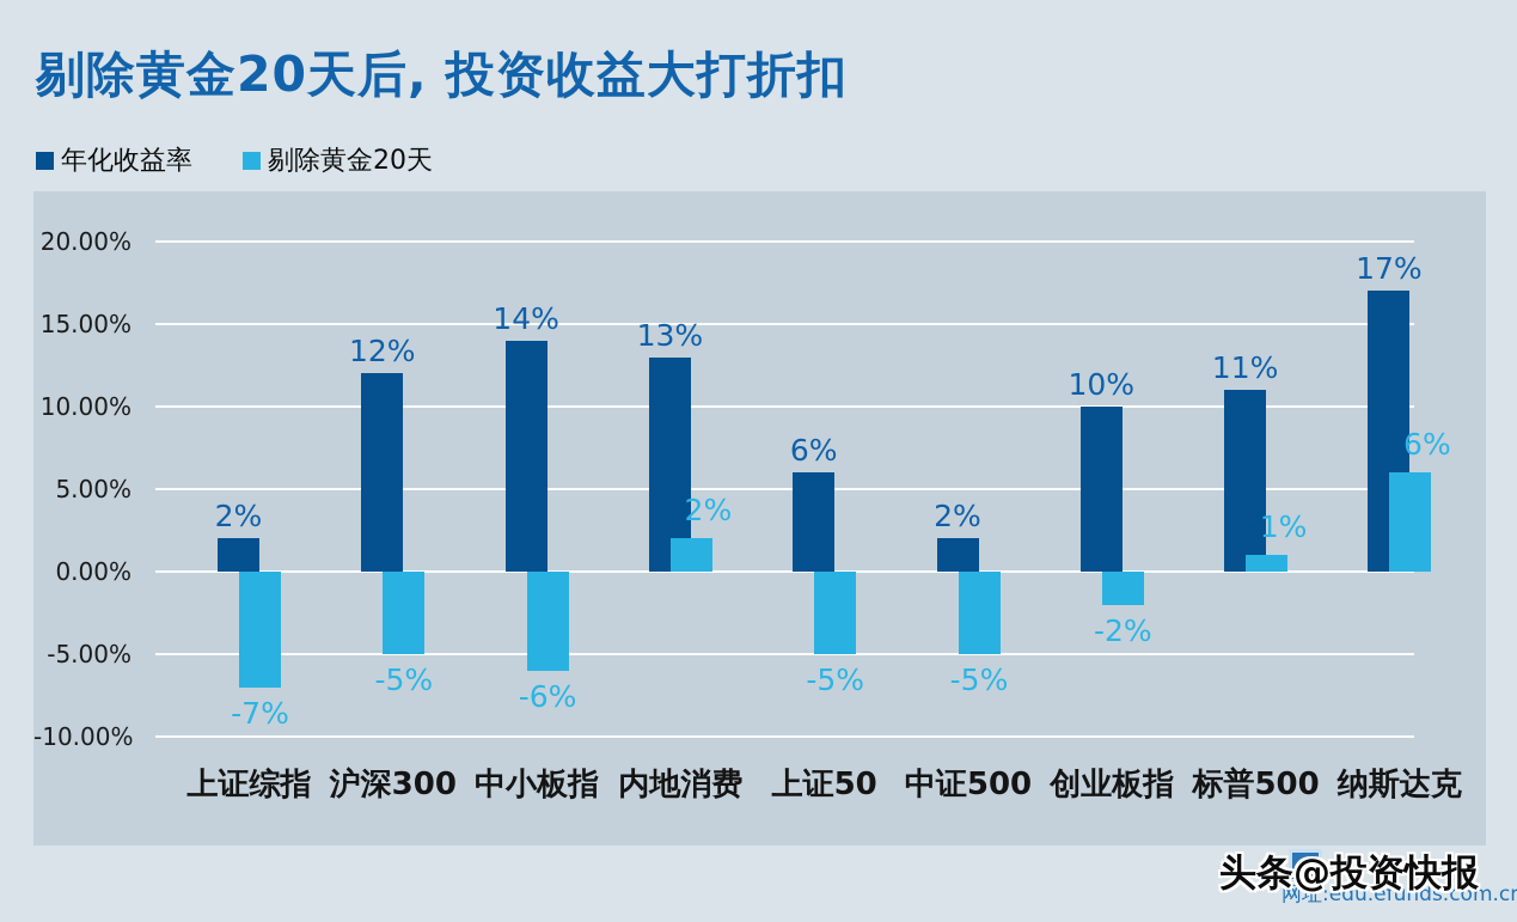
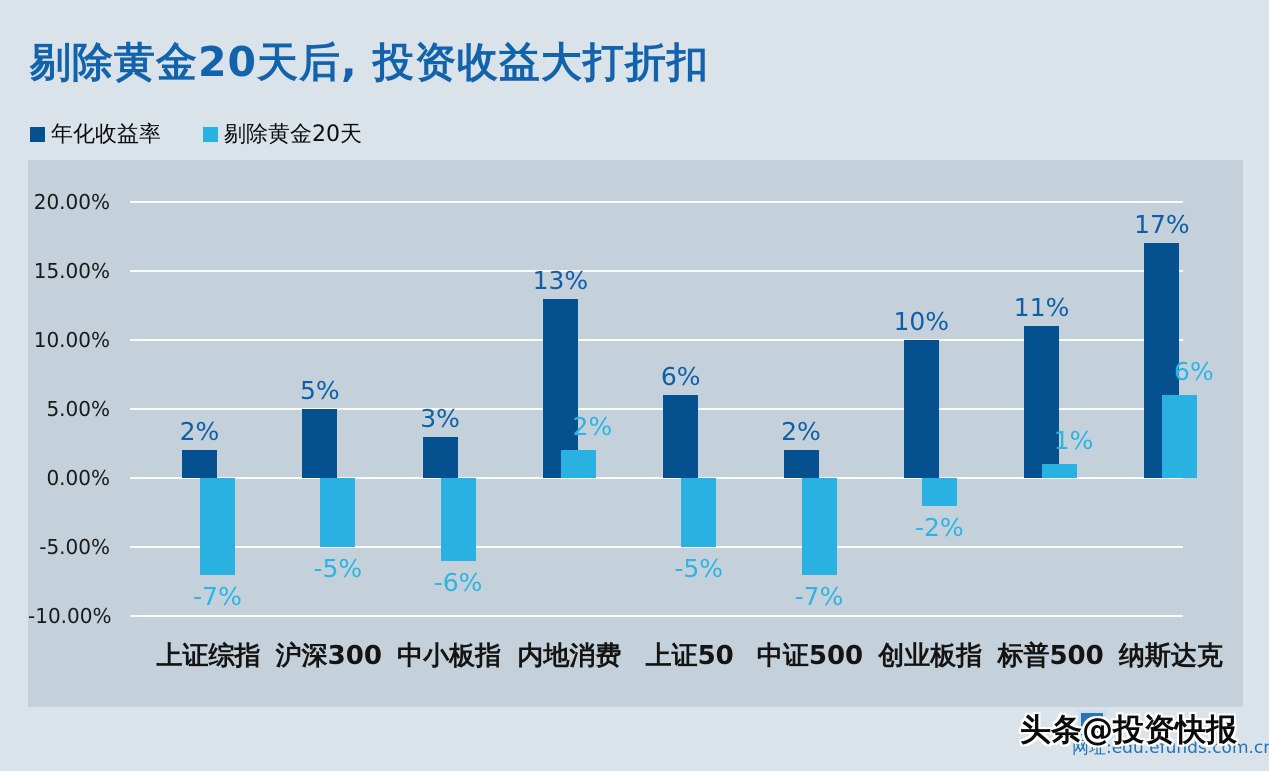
年化收益率/沪深300: 12% -> 5%
年化收益率/中小板指: 14% -> 3%
剔除黄金20天/中证500: -5% -> -7%
